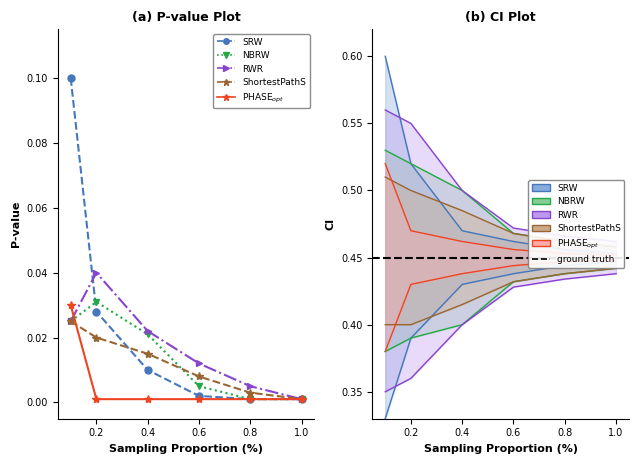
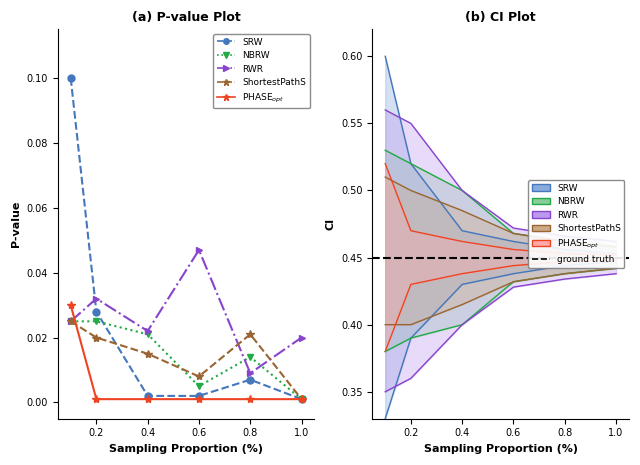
(a) P-value Plot/NBRW/0.2: 0.031 -> 0.025
(a) P-value Plot/RWR/0.2: 0.040 -> 0.032
(a) P-value Plot/SRW/0.4: 0.010 -> 0.002
(a) P-value Plot/RWR/0.6: 0.012 -> 0.047
(a) P-value Plot/SRW/0.8: 0.001 -> 0.007
(a) P-value Plot/NBRW/0.8: 0.001 -> 0.014
(a) P-value Plot/RWR/0.8: 0.005 -> 0.009
(a) P-value Plot/ShortestPathS/0.8: 0.003 -> 0.021
(a) P-value Plot/RWR/1.0: 0.001 -> 0.020
